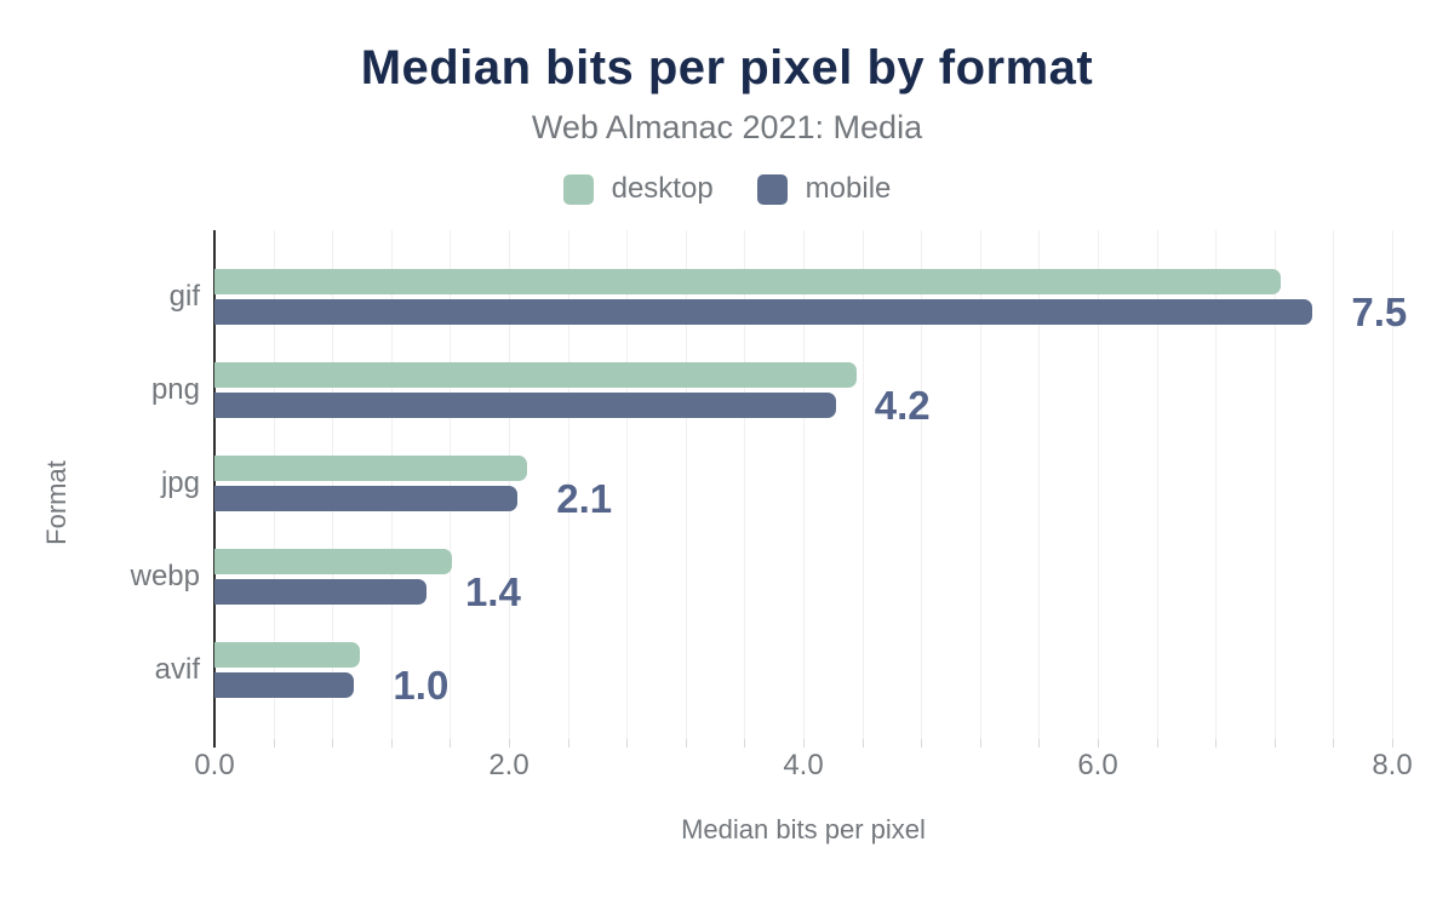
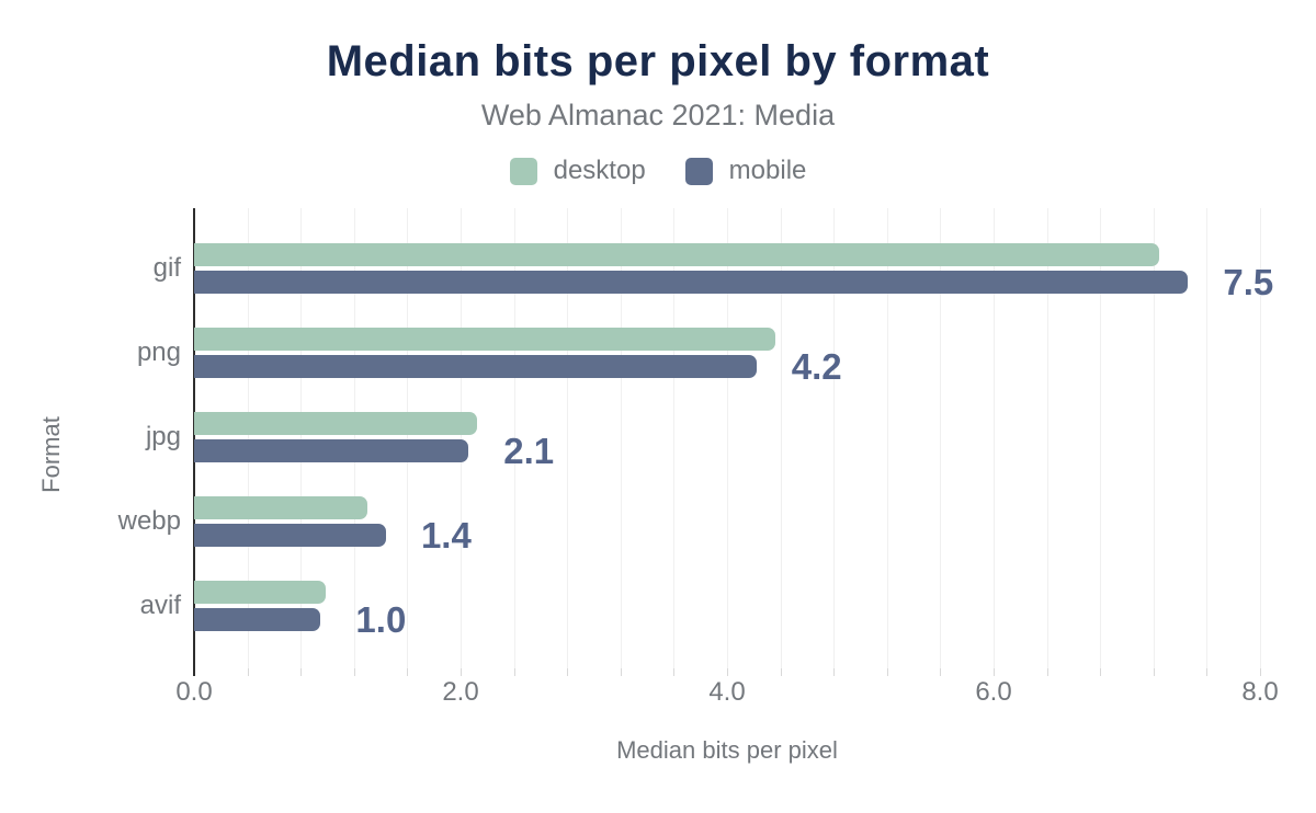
desktop/webp: 1.61 -> 1.30
